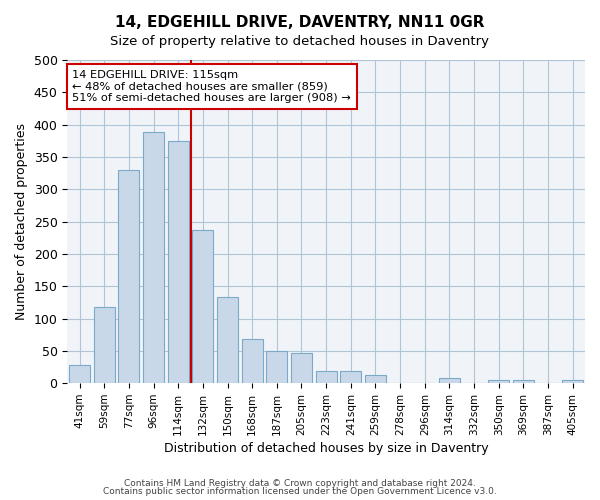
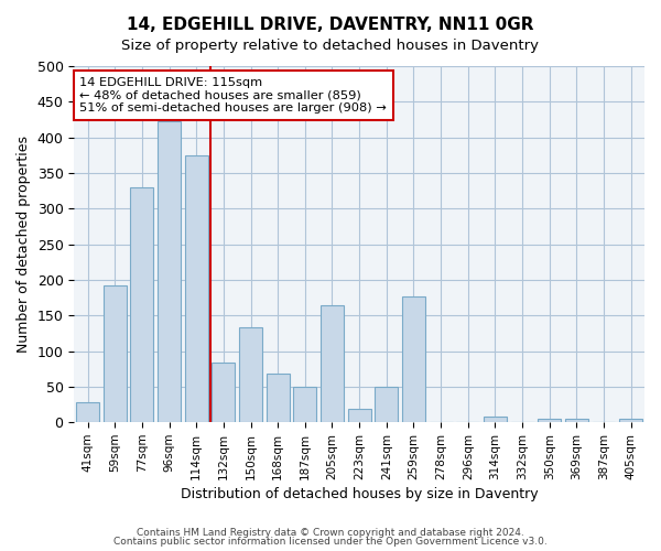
59sqm: 118 -> 192
96sqm: 388 -> 422
132sqm: 237 -> 84
205sqm: 46 -> 164
241sqm: 19 -> 50
259sqm: 13 -> 176
